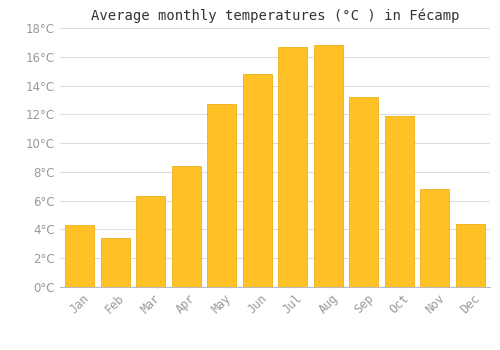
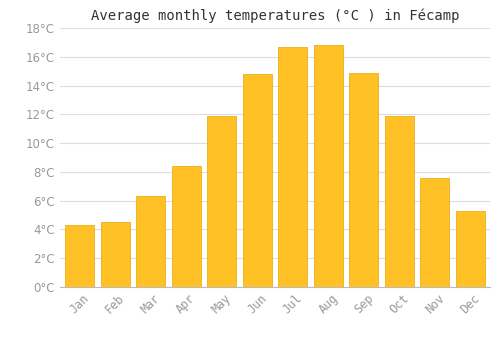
Feb: 3.4°C -> 4.5°C
May: 12.7°C -> 11.9°C
Sep: 13.2°C -> 14.9°C
Nov: 6.8°C -> 7.6°C
Dec: 4.4°C -> 5.3°C
